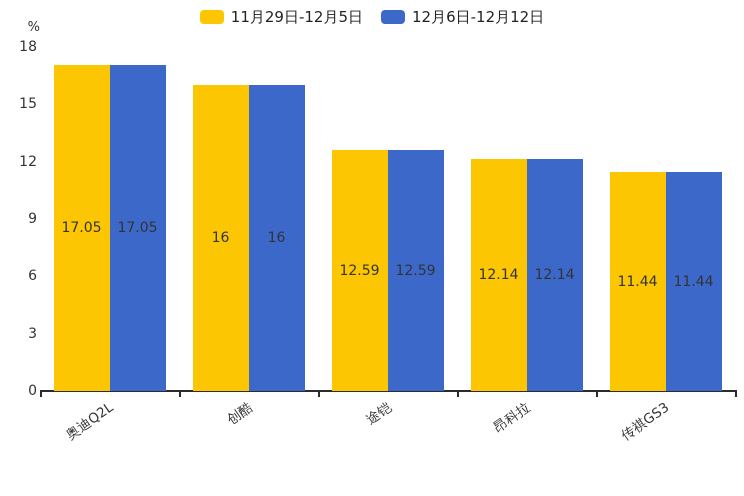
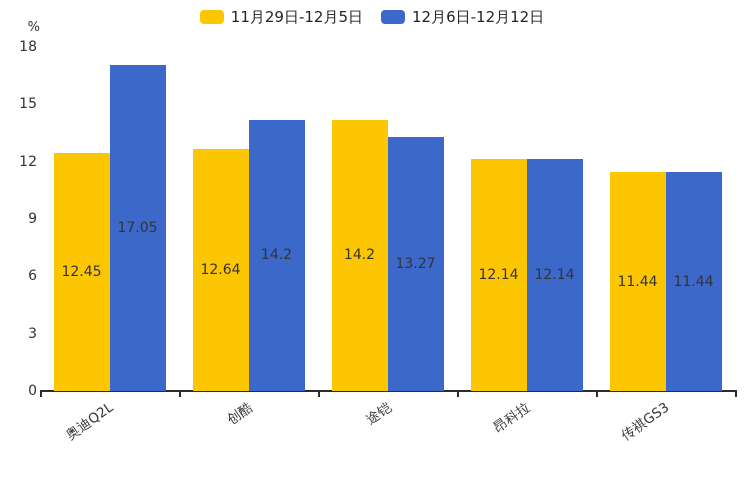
11月29日-12月5日/奥迪Q2L: 17.05 -> 12.45
11月29日-12月5日/创酷: 16 -> 12.64
12月6日-12月12日/创酷: 16 -> 14.2
11月29日-12月5日/途铠: 12.59 -> 14.2
12月6日-12月12日/途铠: 12.59 -> 13.27
